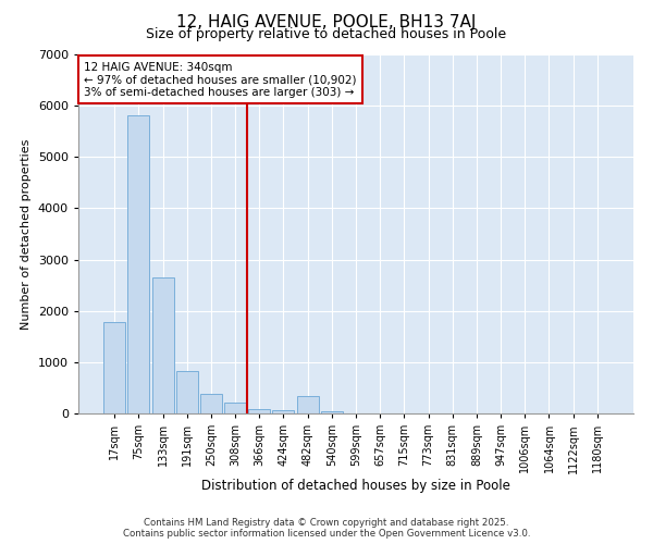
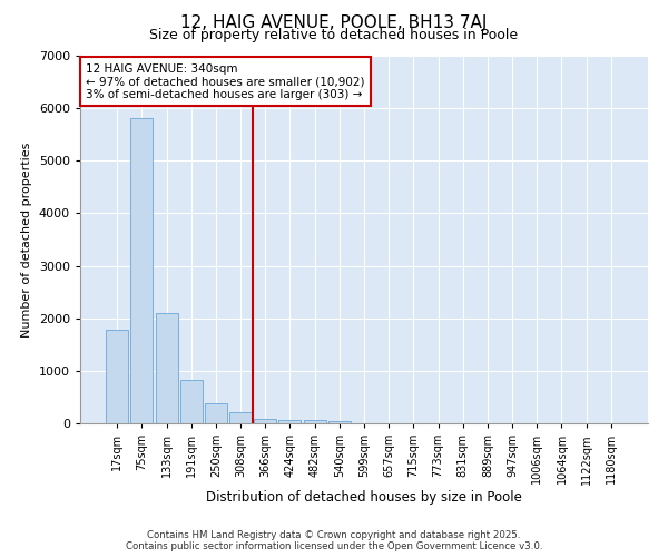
133sqm: 2650 -> 2090
482sqm: 350 -> 60
